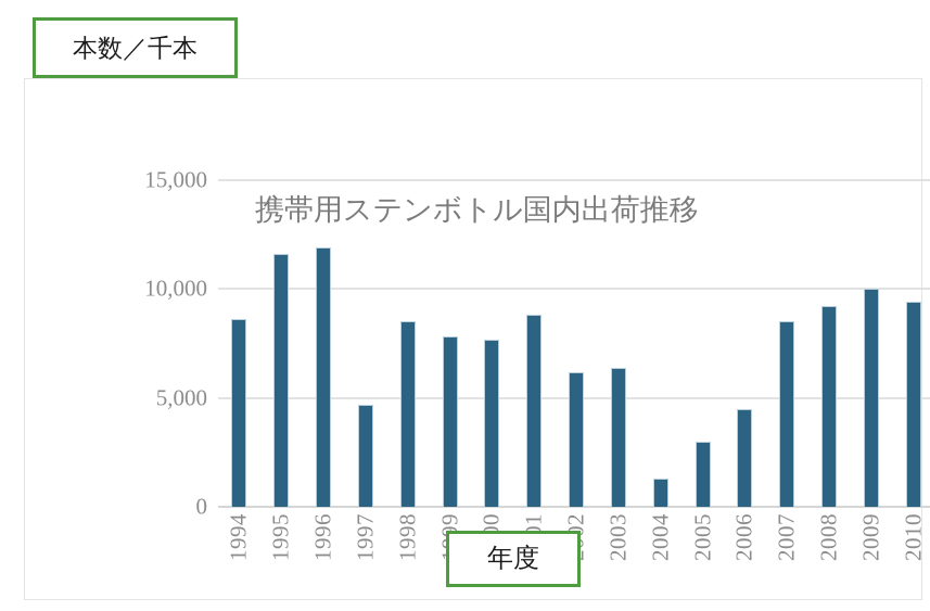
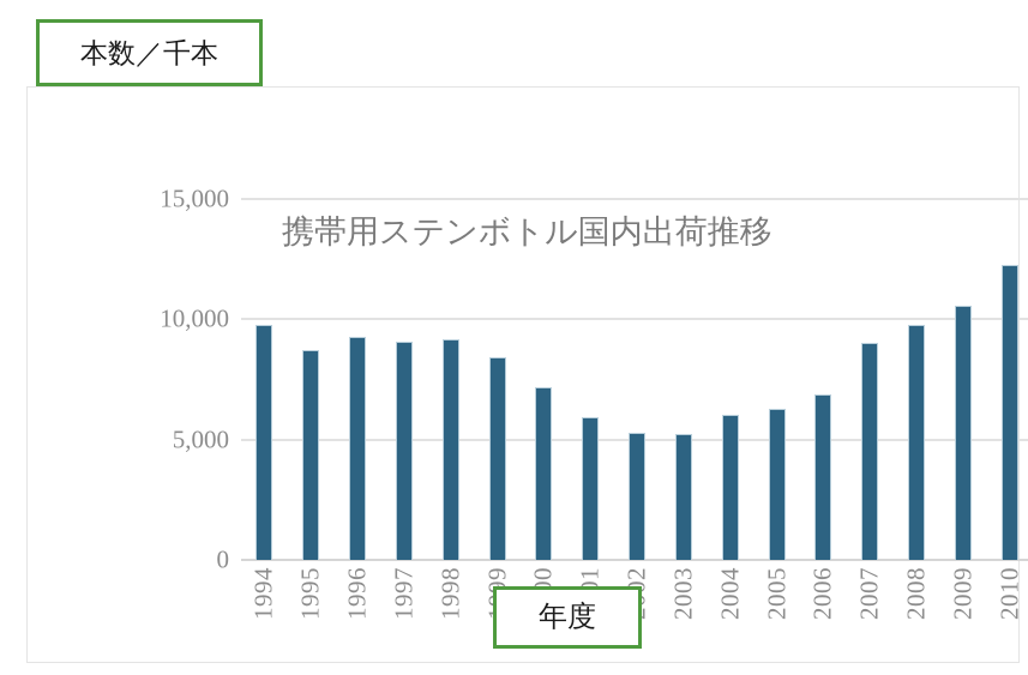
1994: 8600 -> 9800
1995: 11600 -> 8700
1996: 11900 -> 9200
1997: 4700 -> 9000
1998: 8500 -> 9200
1999: 7800 -> 8400
2000: 7700 -> 7200
2001: 8800 -> 6000
2002: 6200 -> 5300
2003: 6400 -> 5200
2004: 1300 -> 6000
2005: 3000 -> 6300
2006: 4500 -> 6900
2007: 8500 -> 9000
2008: 9200 -> 9800
2009: 10000 -> 10600
2010: 9400 -> 12200
